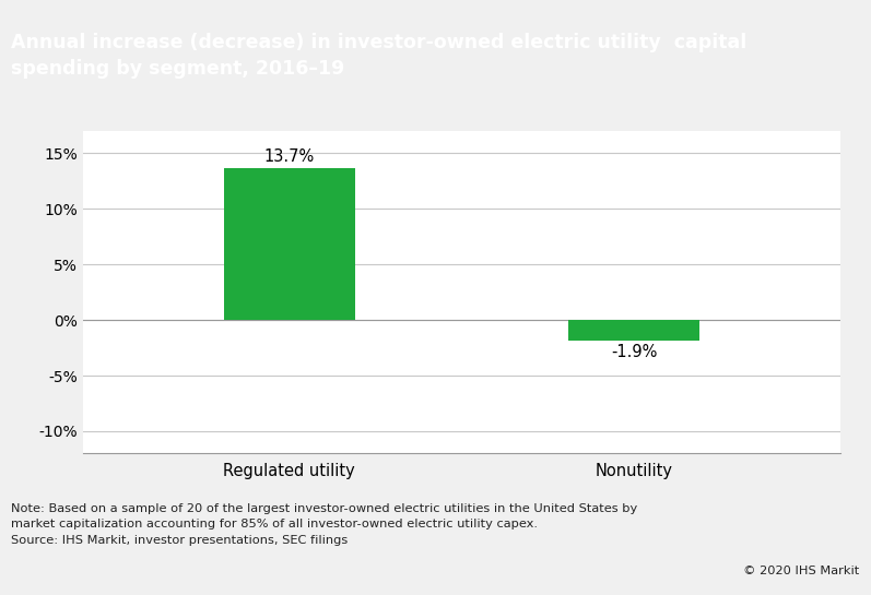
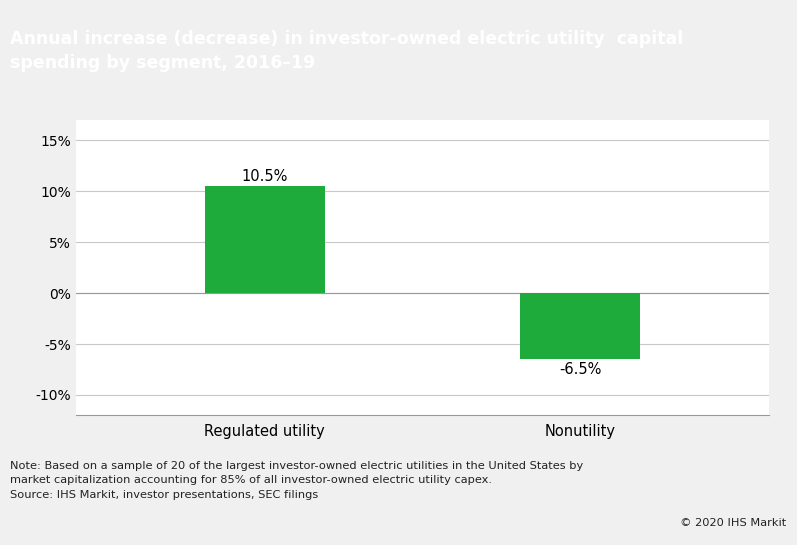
Regulated utility: 13.7% -> 10.5%
Nonutility: -1.9% -> -6.5%
